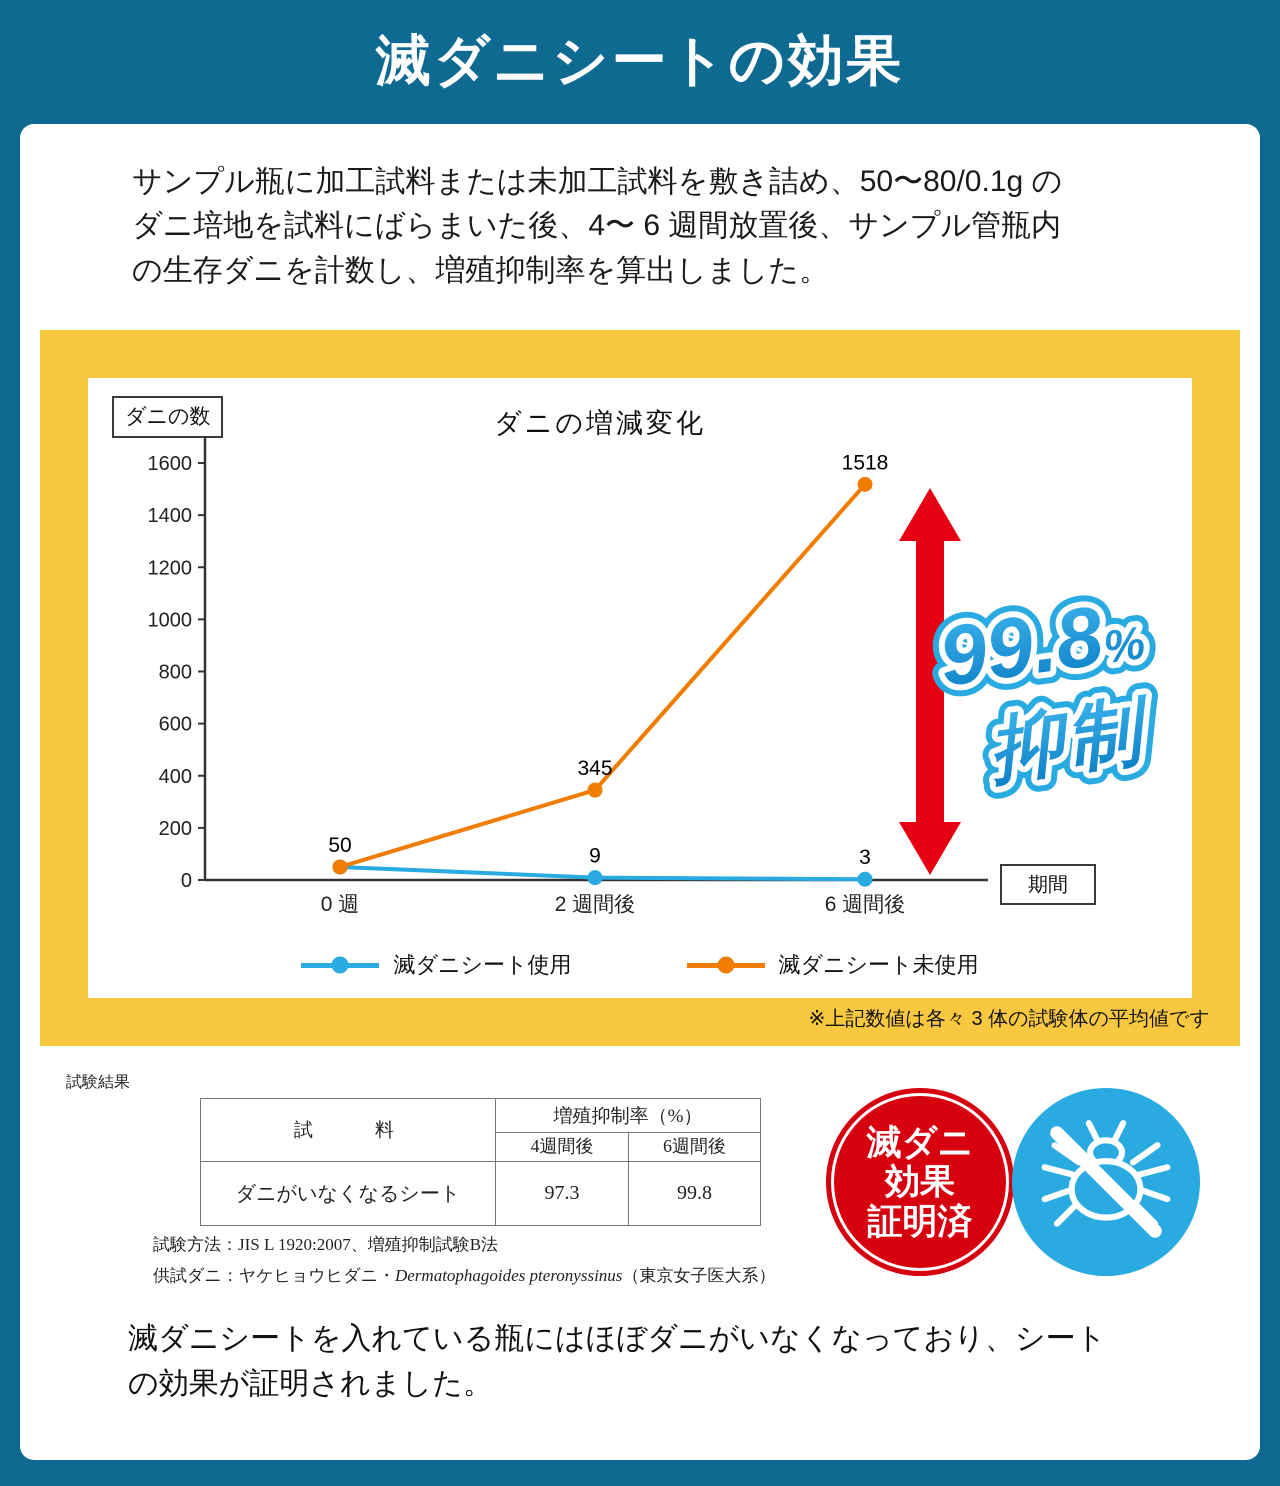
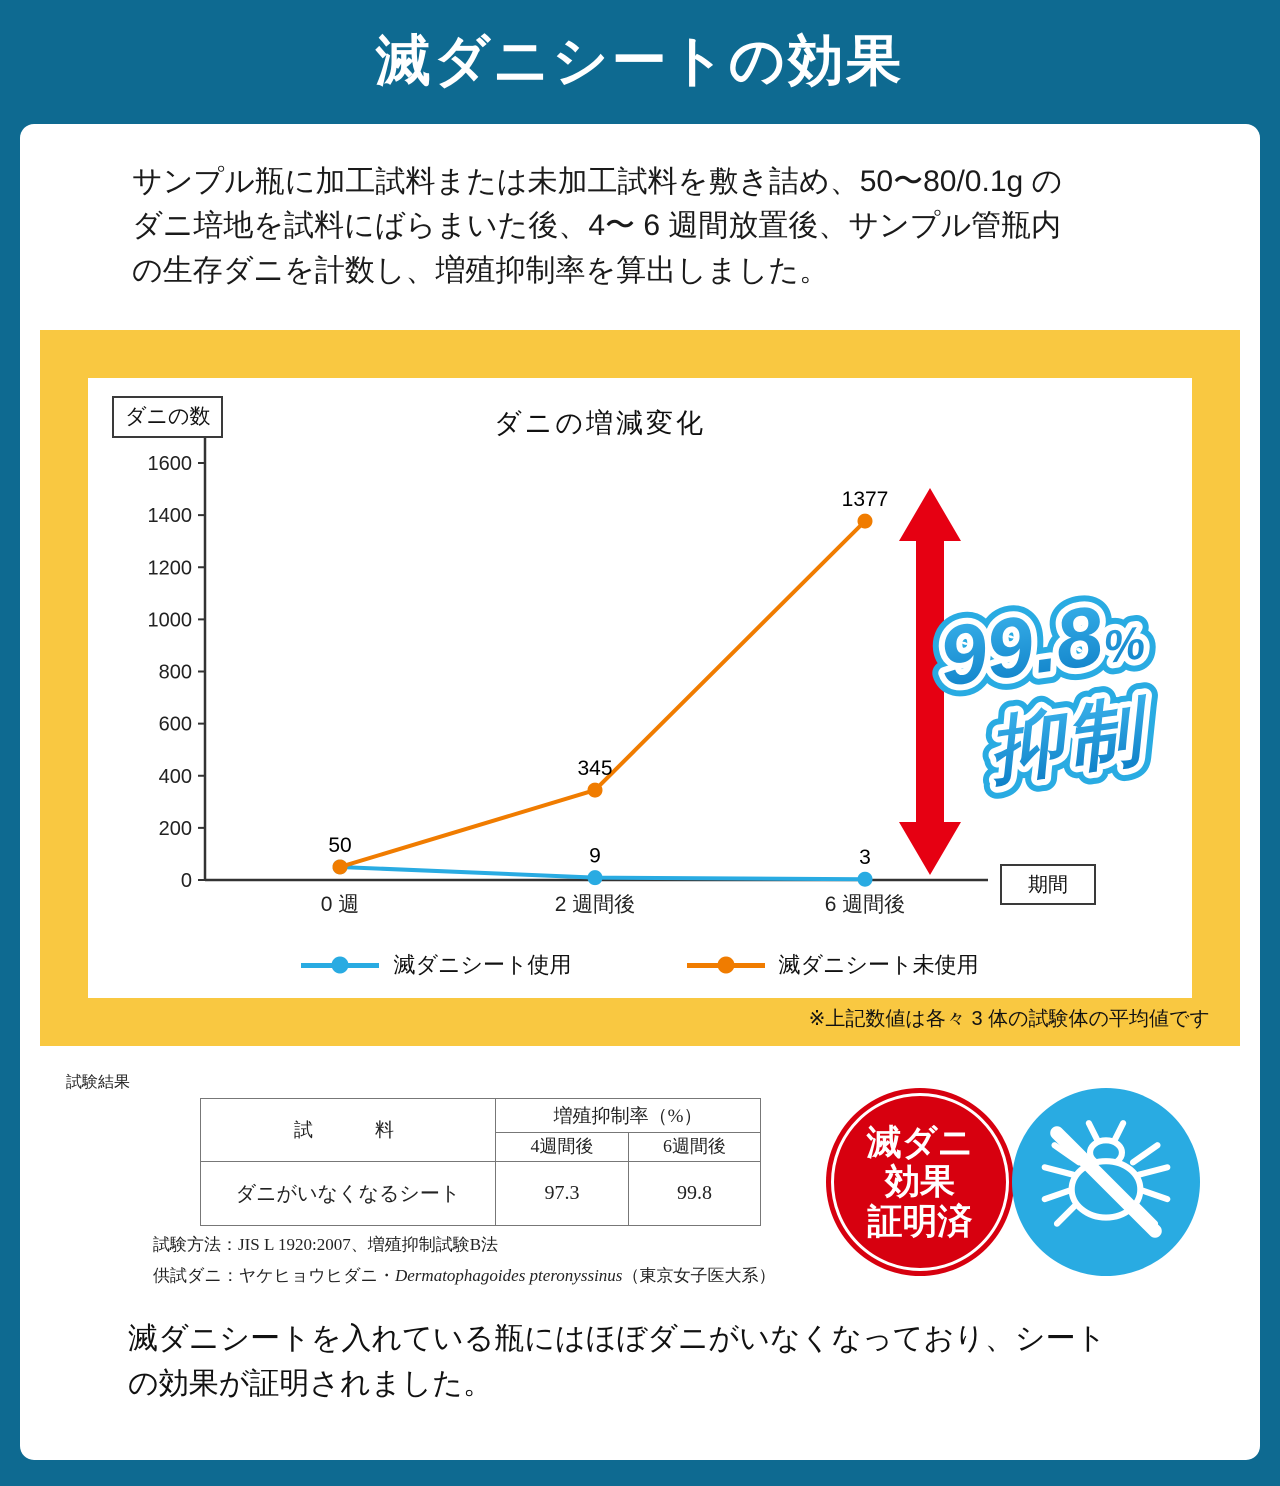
滅ダニシート未使用/6 週間後: 1518 -> 1377
